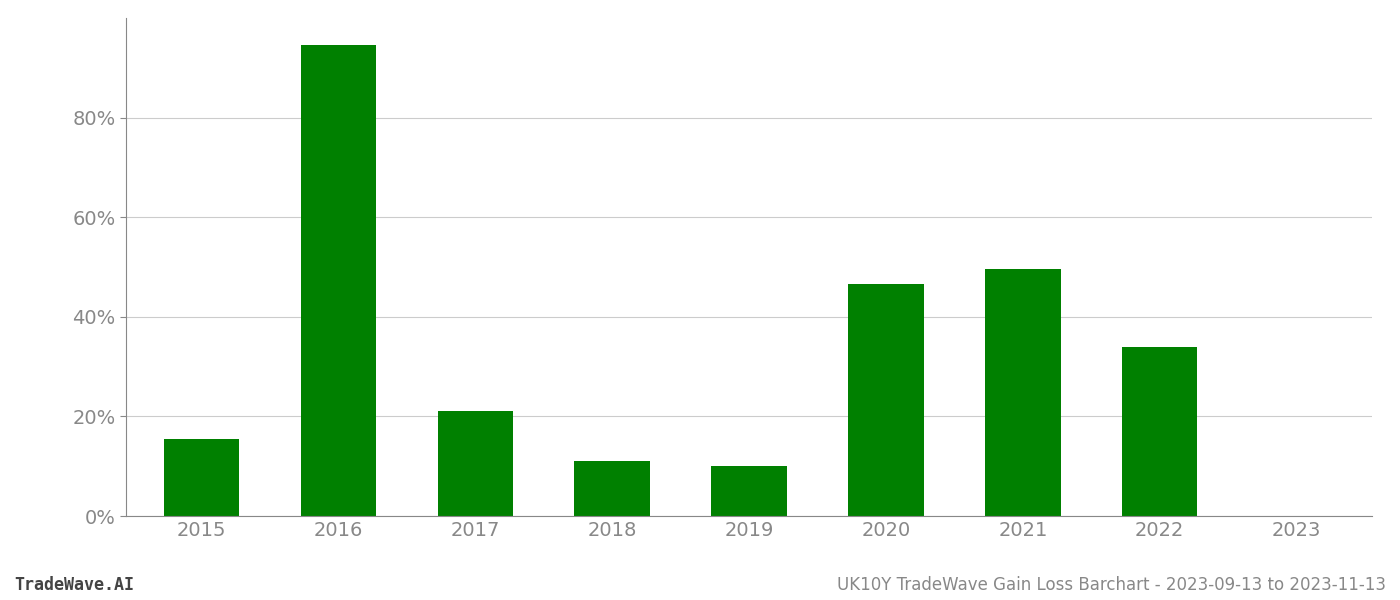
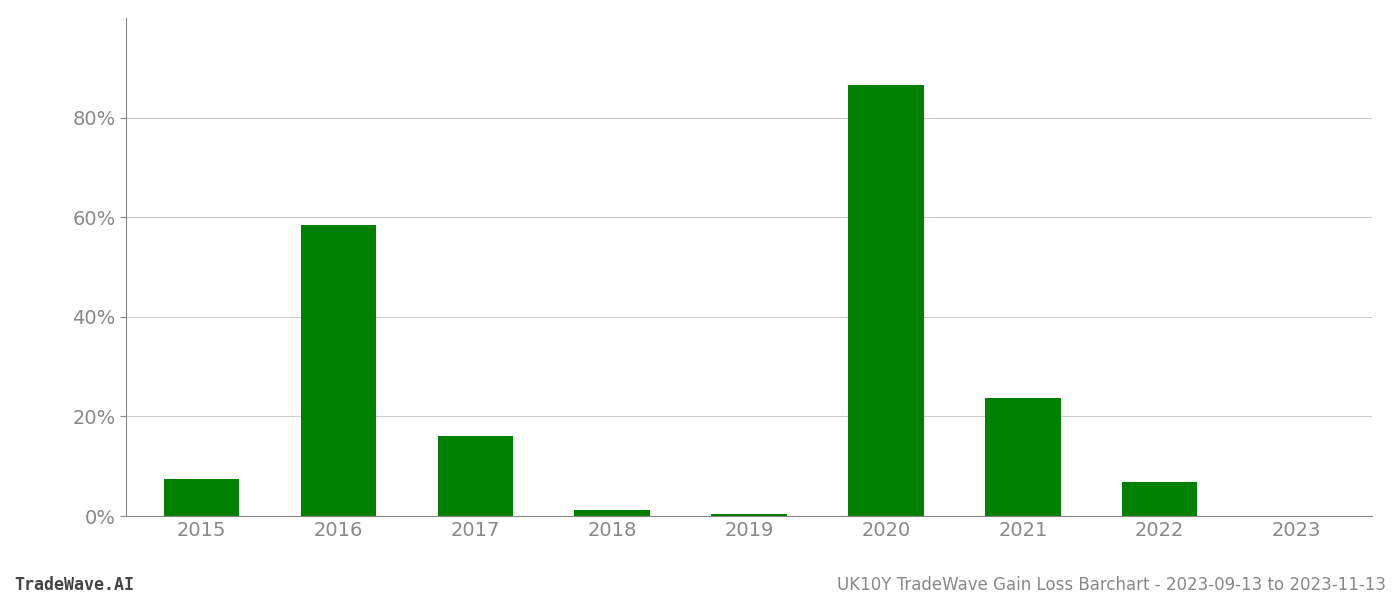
2015: 15.5% -> 7.5%
2016: 94.5% -> 58.5%
2017: 21.0% -> 16.0%
2018: 11.0% -> 1.2%
2019: 10.0% -> 0.5%
2020: 46.5% -> 86.5%
2021: 49.5% -> 23.7%
2022: 34.0% -> 6.8%
